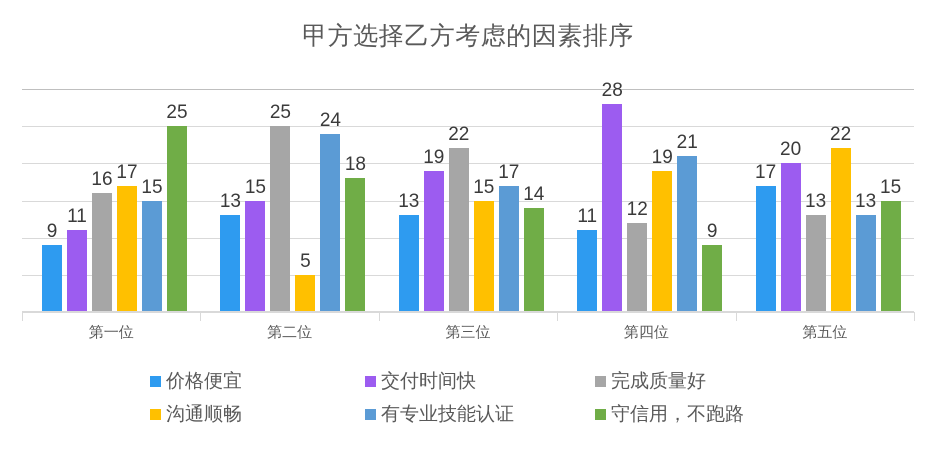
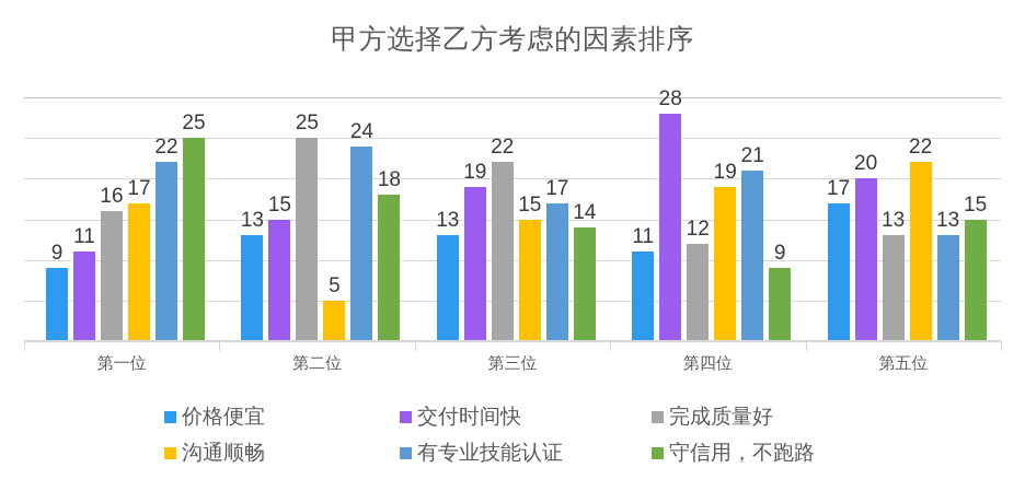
有专业技能认证/第一位: 15 -> 22
